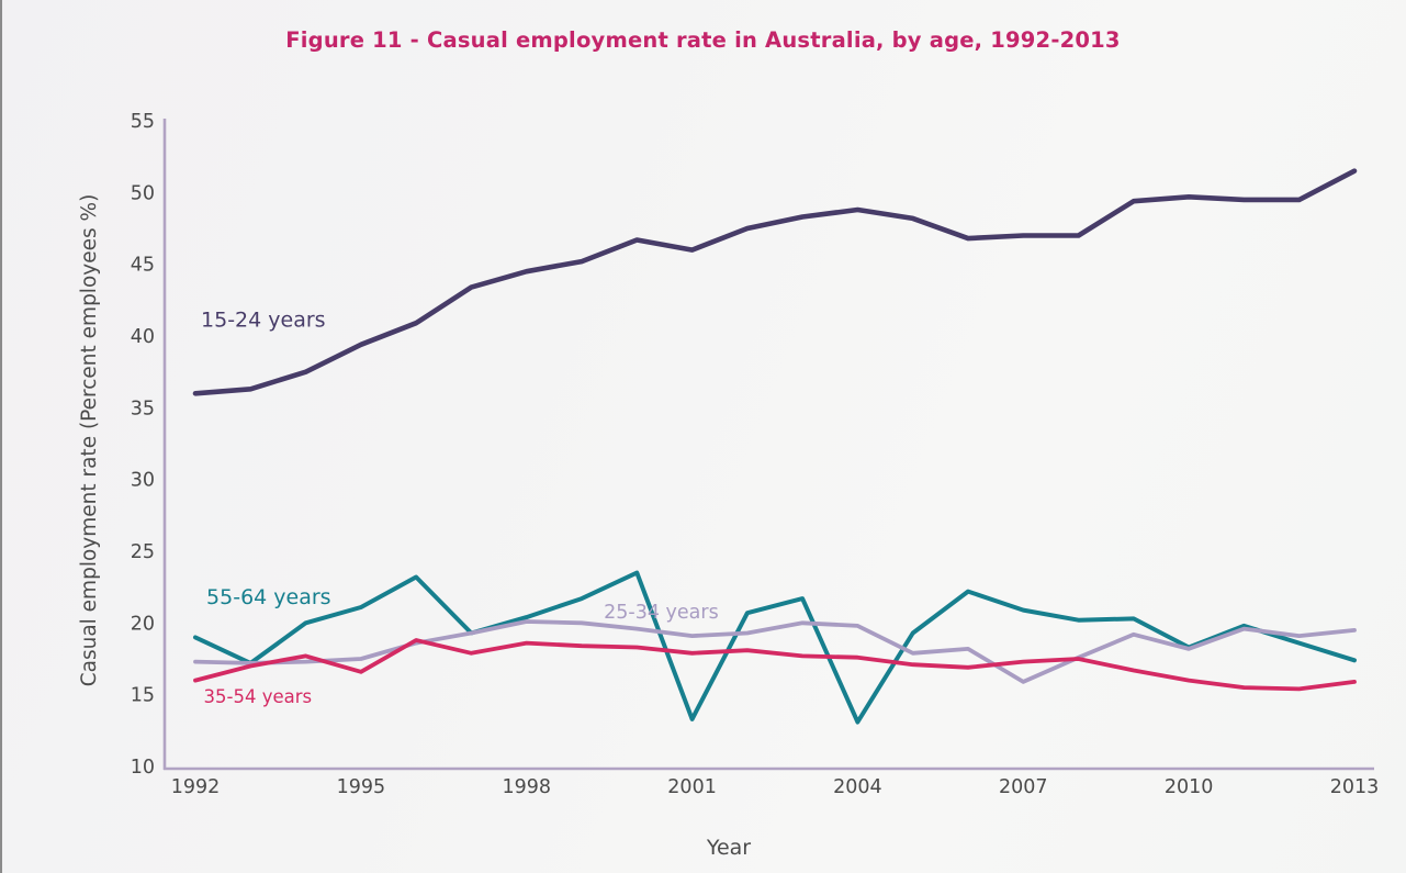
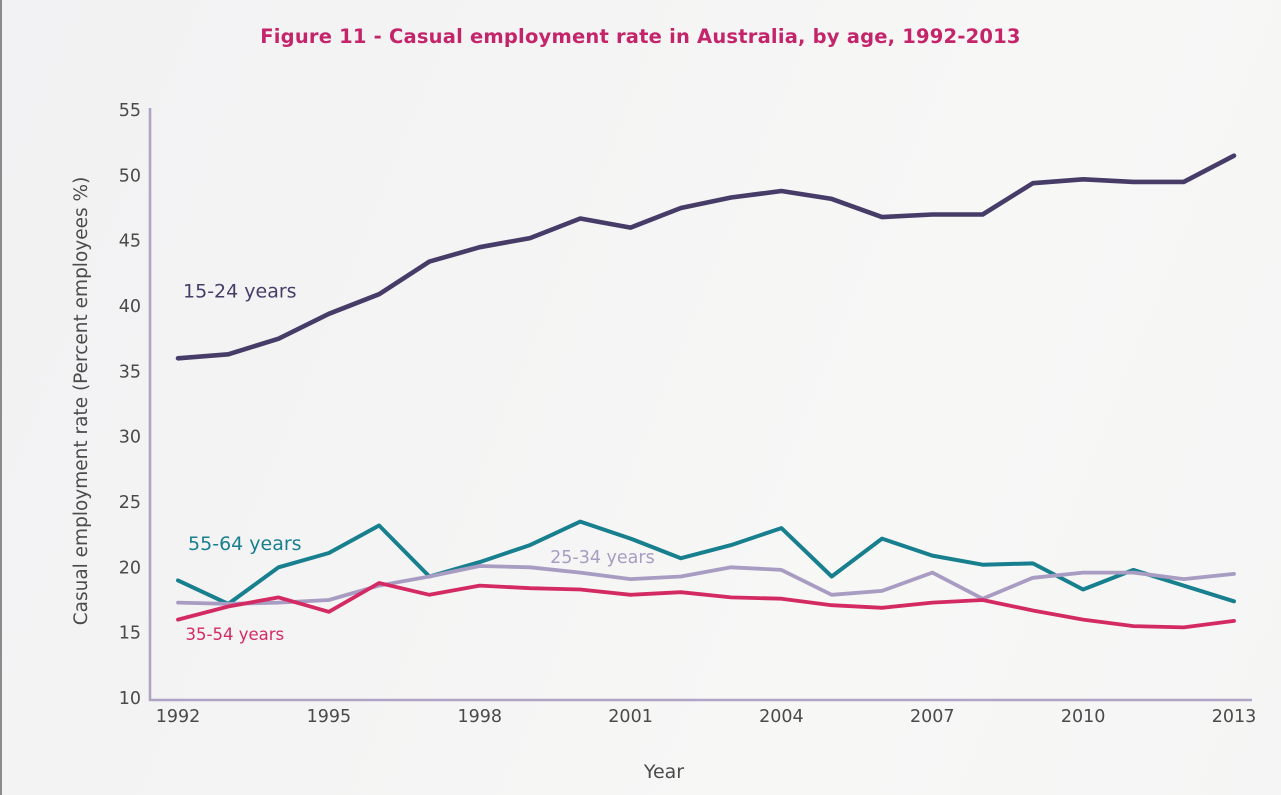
55-64 years/2001: 13.3 -> 22.2
55-64 years/2004: 13.1 -> 23.0
25-34 years/2007: 15.9 -> 19.6
25-34 years/2010: 18.2 -> 19.6
